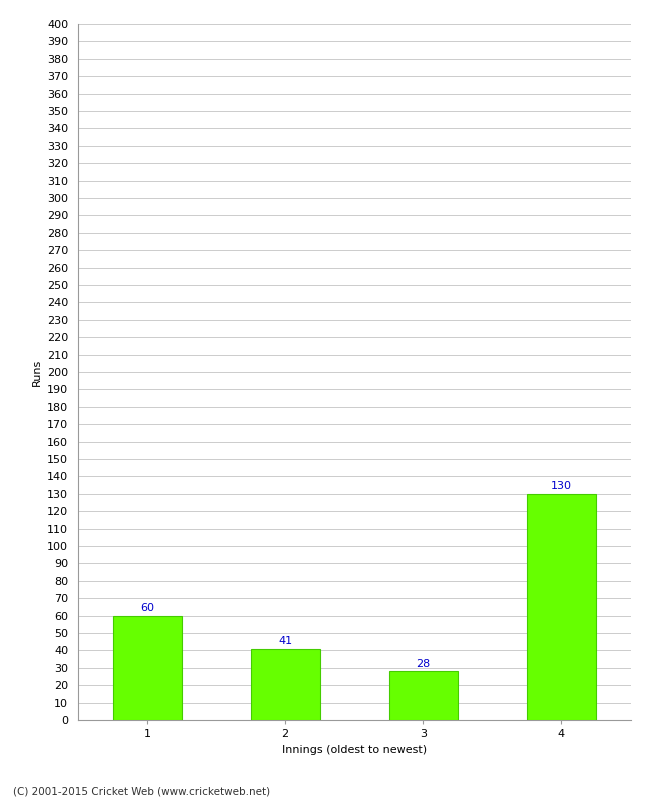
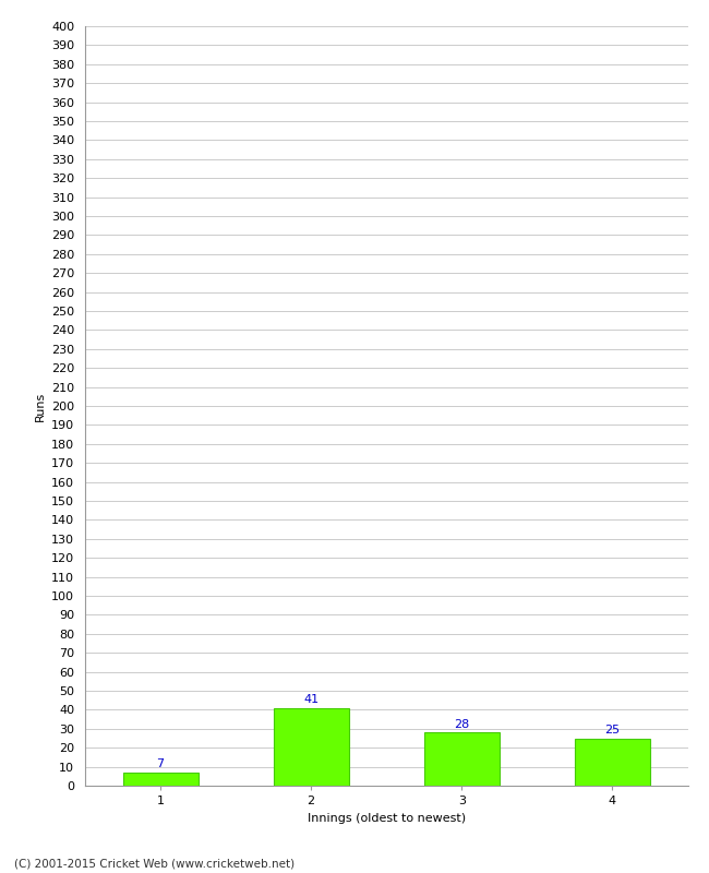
1: 60 -> 7
4: 130 -> 25
